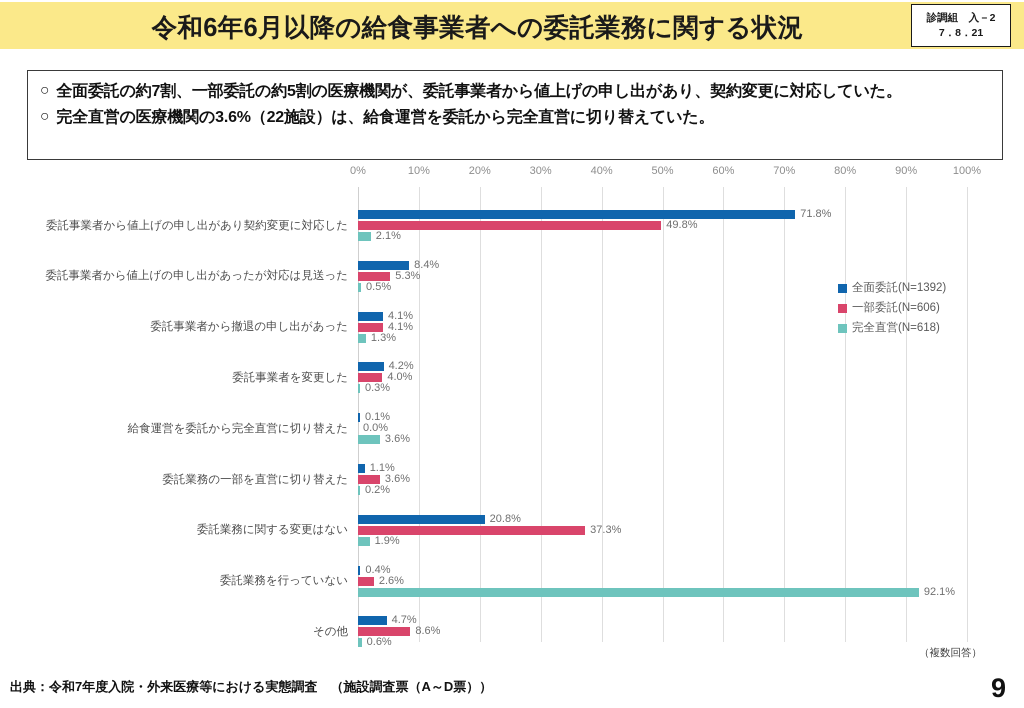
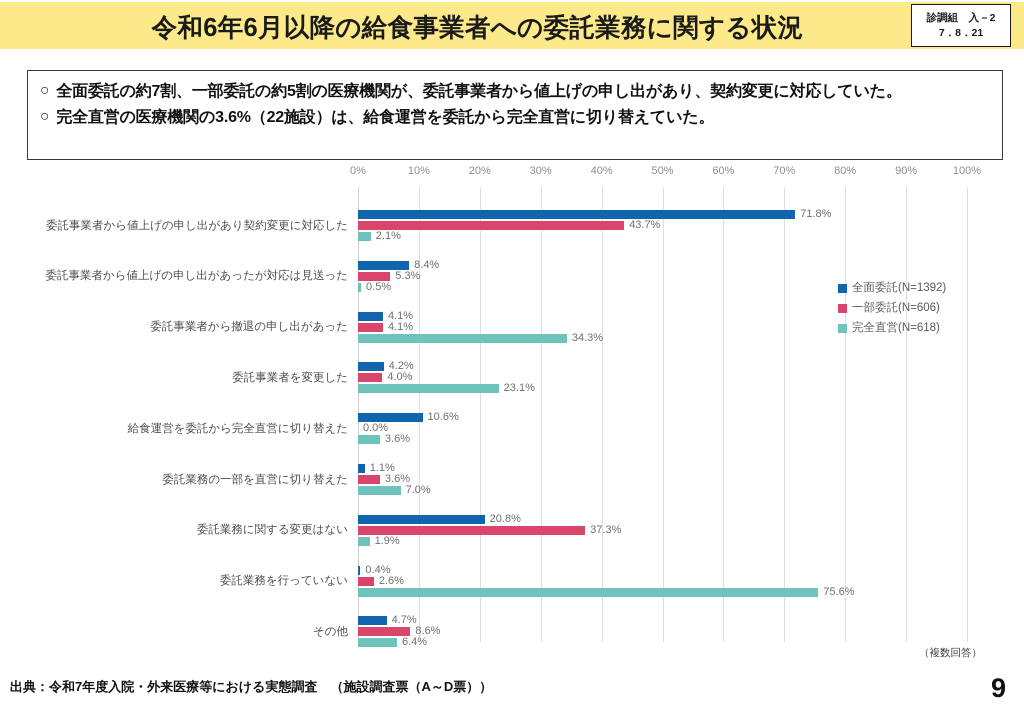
一部委託(N=606)/委託事業者から値上げの申し出があり契約変更に対応した: 49.8% -> 43.7%
完全直営(N=618)/委託事業者から撤退の申し出があった: 1.3% -> 34.3%
完全直営(N=618)/委託事業者を変更した: 0.3% -> 23.1%
全面委託(N=1392)/給食運営を委託から完全直営に切り替えた: 0.1% -> 10.6%
完全直営(N=618)/委託業務の一部を直営に切り替えた: 0.2% -> 7.0%
完全直営(N=618)/委託業務を行っていない: 92.1% -> 75.6%
完全直営(N=618)/その他: 0.6% -> 6.4%
